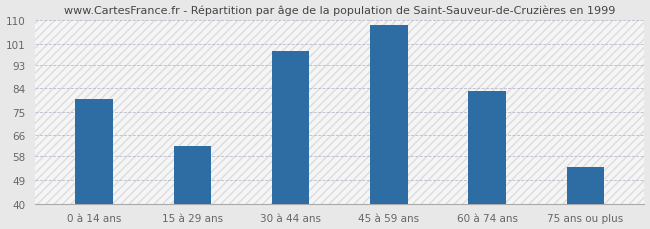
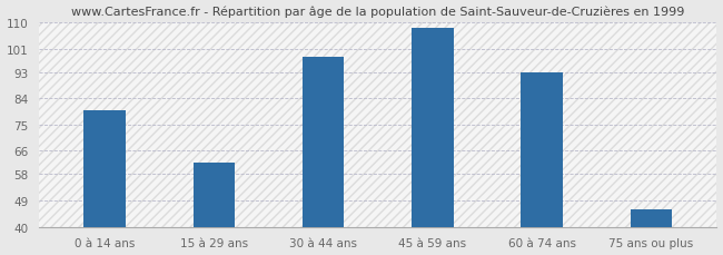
60 à 74 ans: 83 -> 93
75 ans ou plus: 54 -> 46
